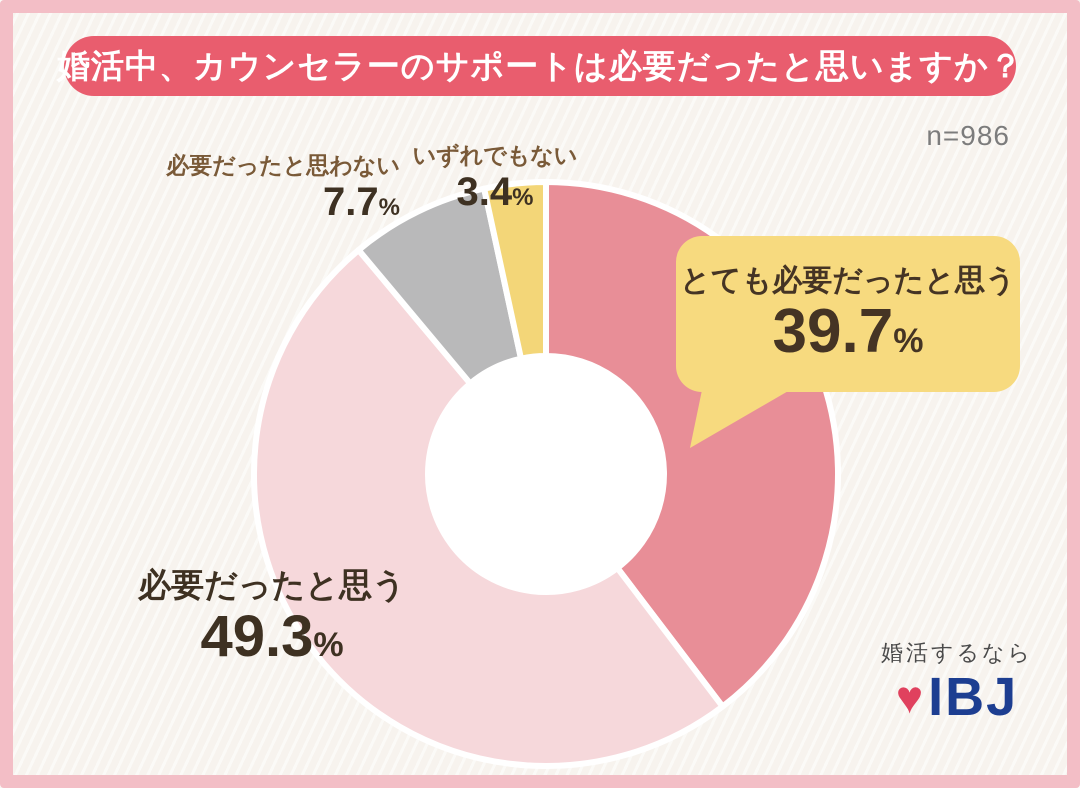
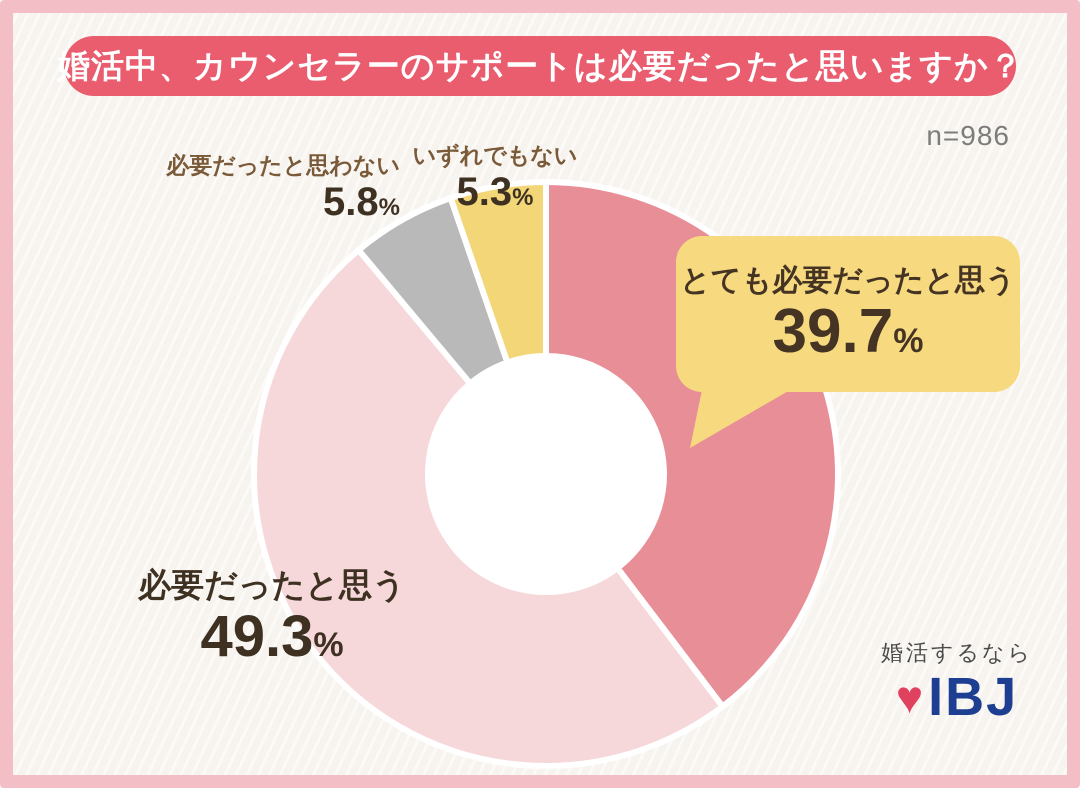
必要だったと思わない: 7.7 -> 5.8
いずれでもない: 3.4 -> 5.3
